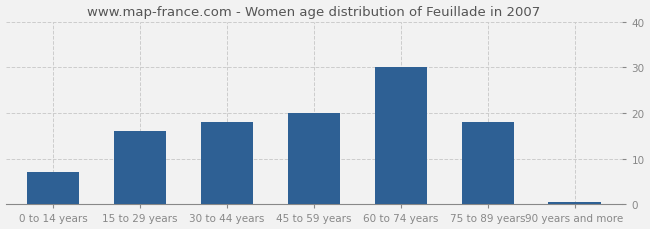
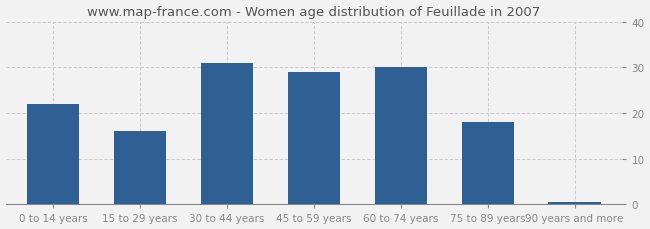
0 to 14 years: 7.0 -> 22.0
30 to 44 years: 18.0 -> 31.0
45 to 59 years: 20.0 -> 29.0
